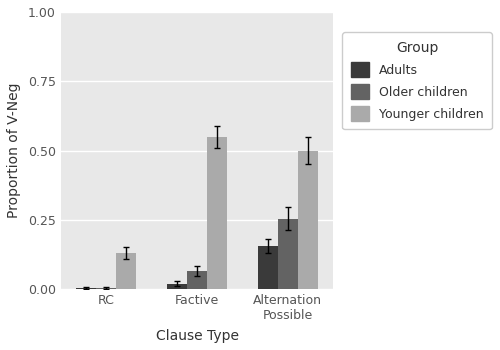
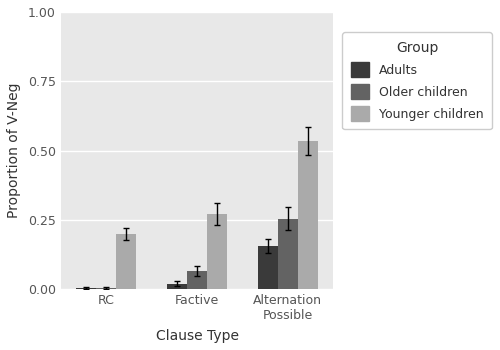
Younger children/RC: 0.130 -> 0.200
Younger children/Factive: 0.550 -> 0.270
Younger children/Alternation Possible: 0.500 -> 0.535
